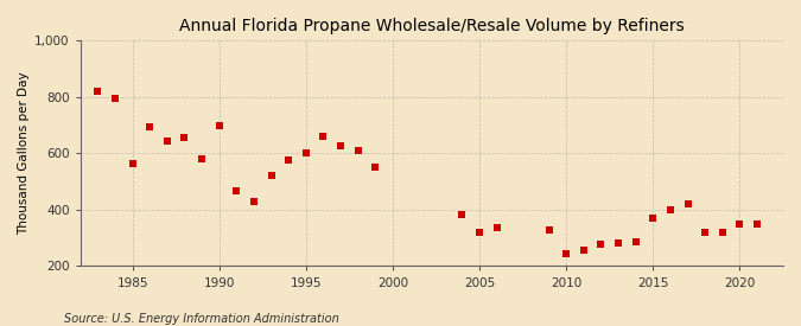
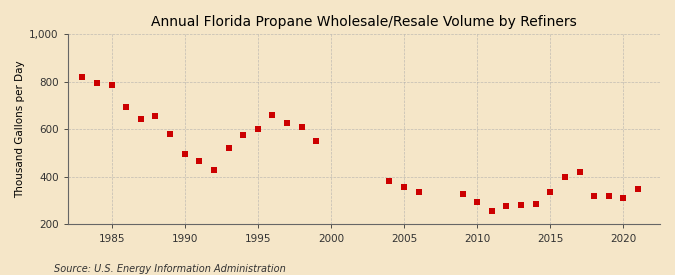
1985: 565 -> 785
1990: 700 -> 495
2005: 320 -> 358
2010: 245 -> 295
2015: 370 -> 338
2020: 350 -> 312
